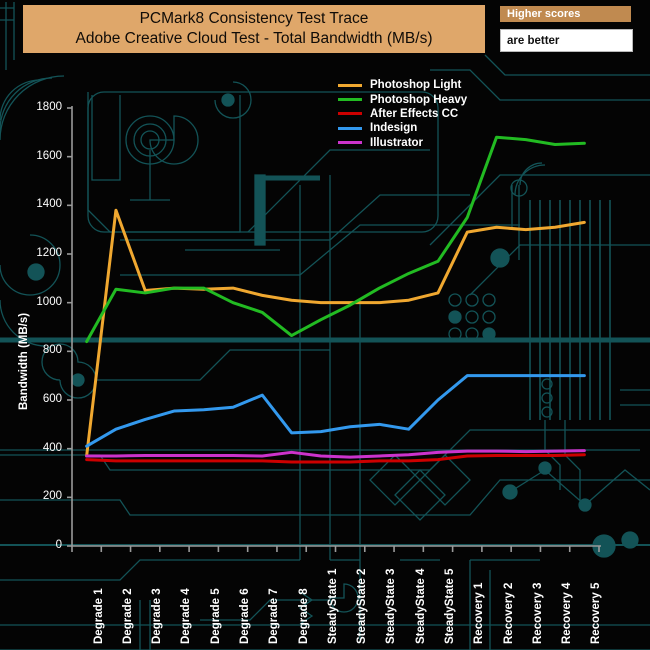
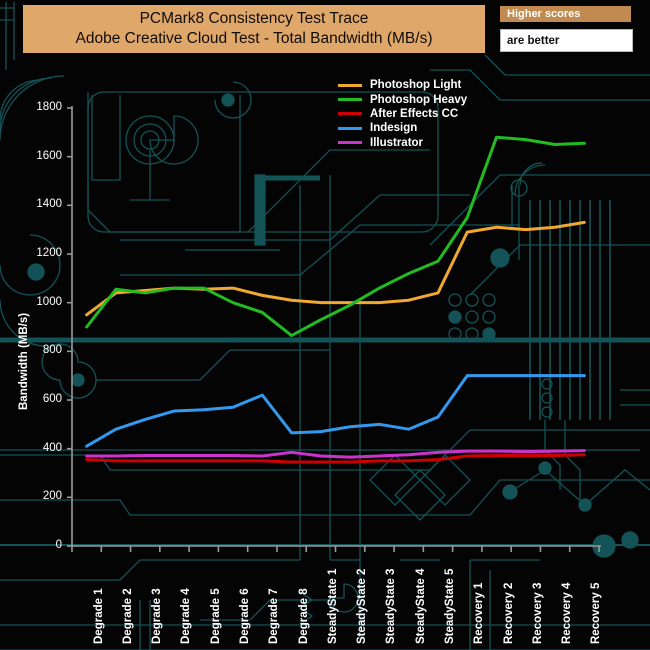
Photoshop Light/Degrade 1: 370 -> 950
Photoshop Heavy/Degrade 1: 840 -> 900
Photoshop Light/Degrade 2: 1380 -> 1040
Indesign/SteadyState 5: 600 -> 530
